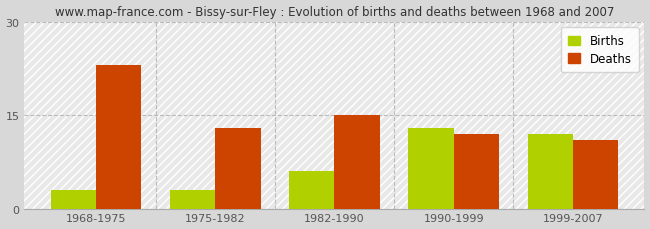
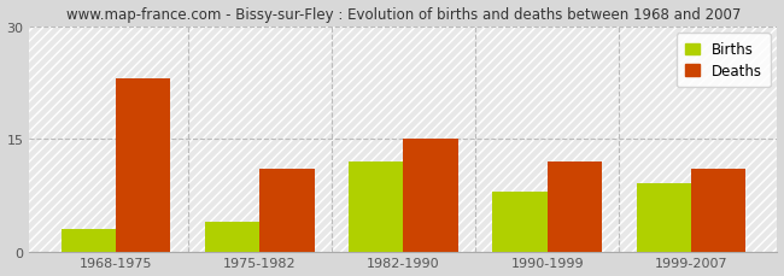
Births/1975-1982: 3 -> 4
Deaths/1975-1982: 13 -> 11
Births/1982-1990: 6 -> 12
Births/1990-1999: 13 -> 8
Births/1999-2007: 12 -> 9
